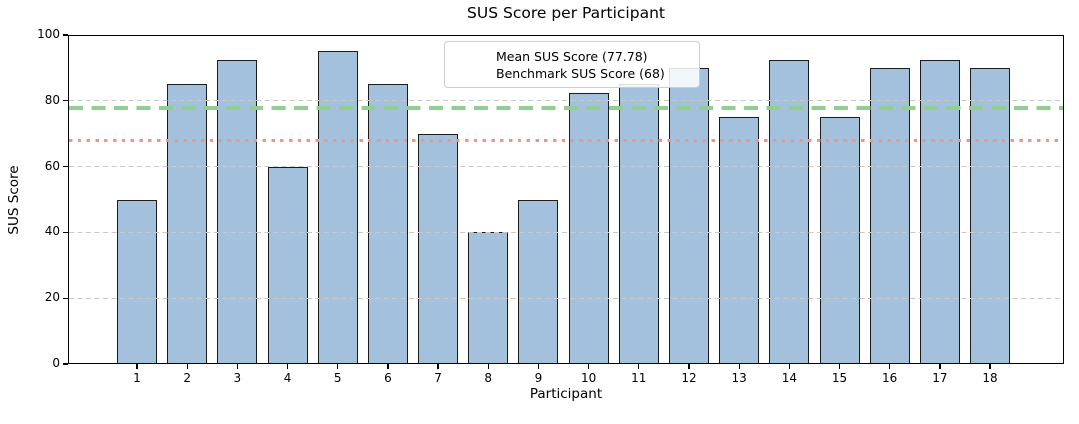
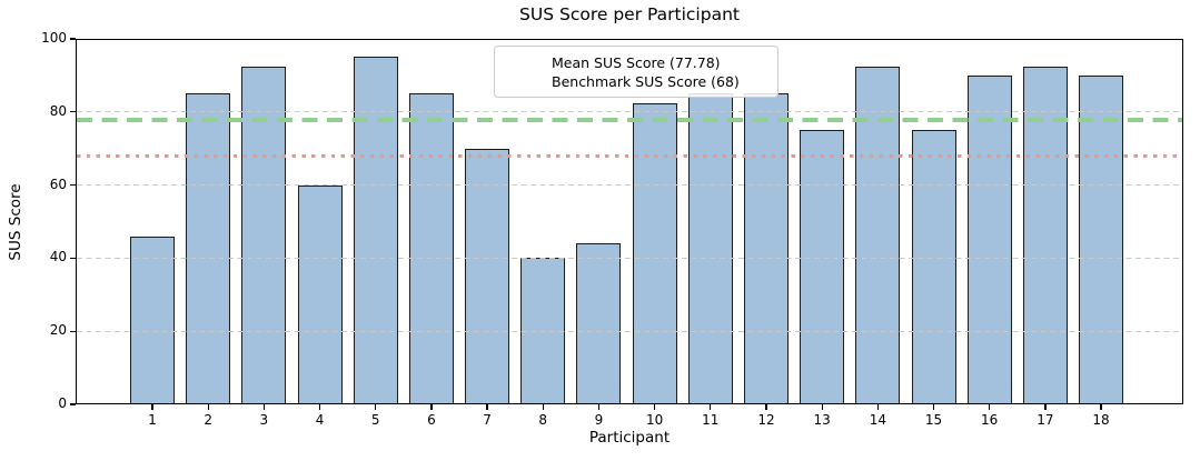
1: 50 -> 46
9: 50 -> 44
12: 90 -> 85
